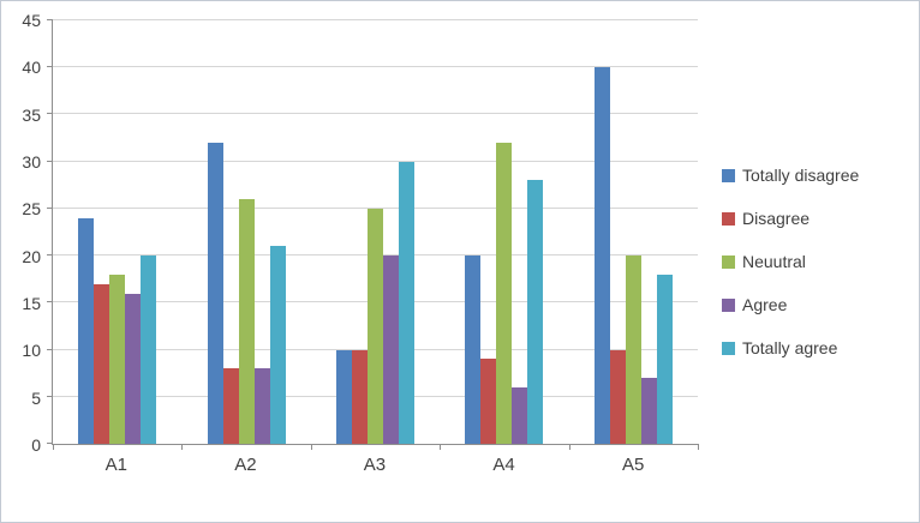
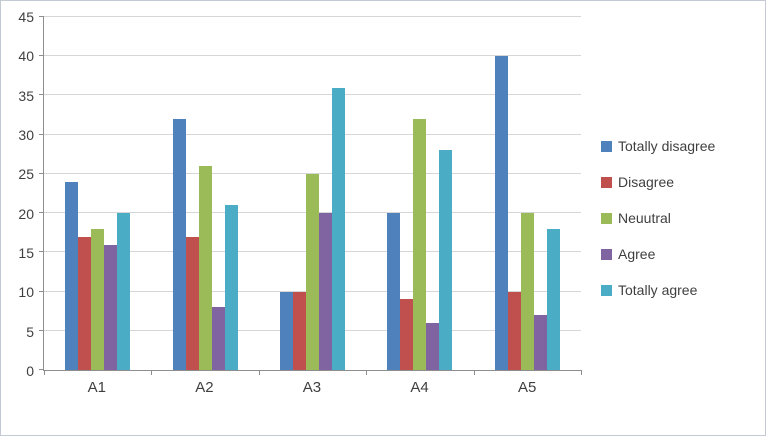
Disagree/A2: 8 -> 17
Totally agree/A3: 30 -> 36
